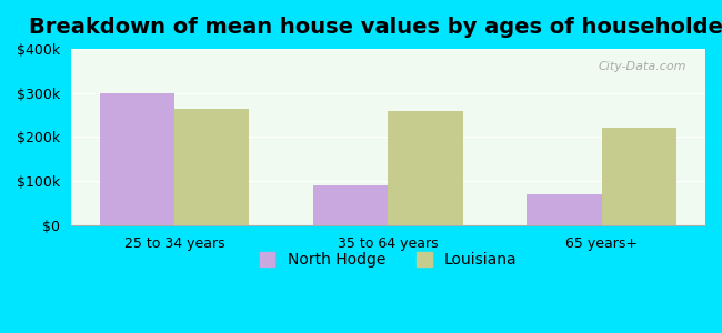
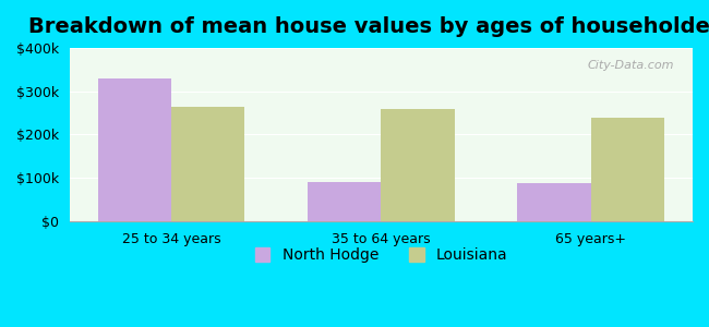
North Hodge/25 to 34 years: $300k -> $330k
North Hodge/65 years+: $70k -> $88k
Louisiana/65 years+: $220k -> $238k
